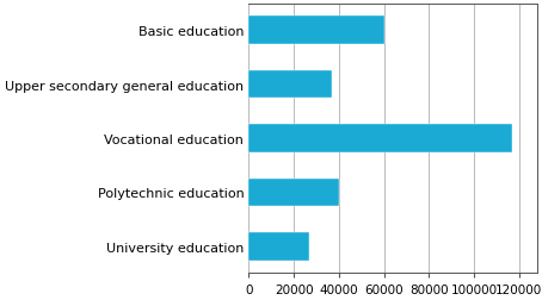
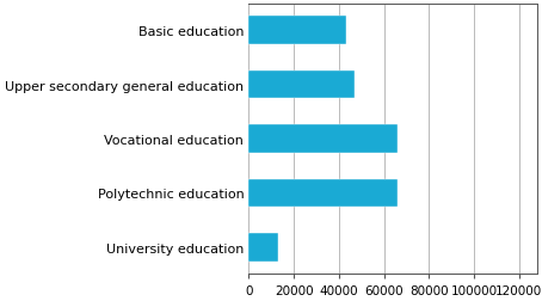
Basic education: 60000 -> 43000
Upper secondary general education: 37000 -> 47000
Vocational education: 117000 -> 66000
Polytechnic education: 40000 -> 66000
University education: 27000 -> 13000
